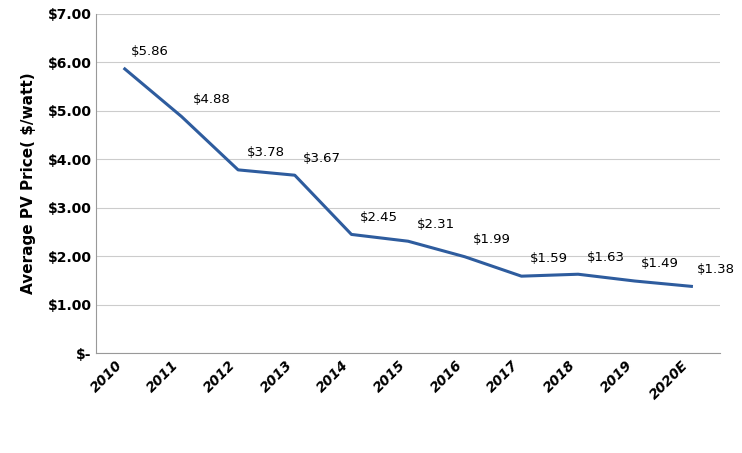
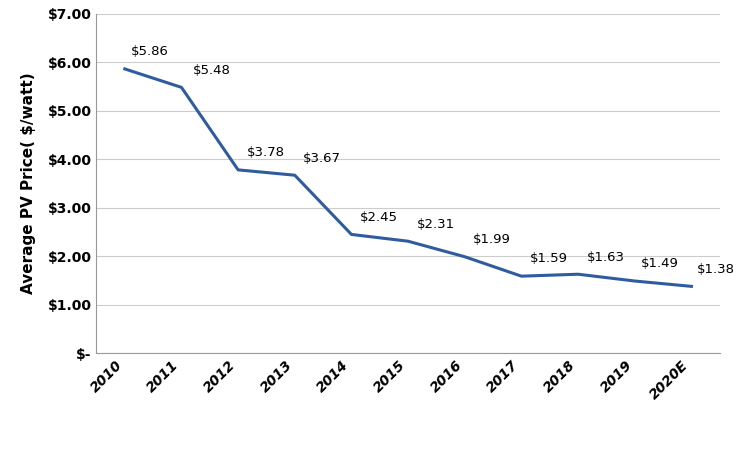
2011: $4.88 -> $5.48
